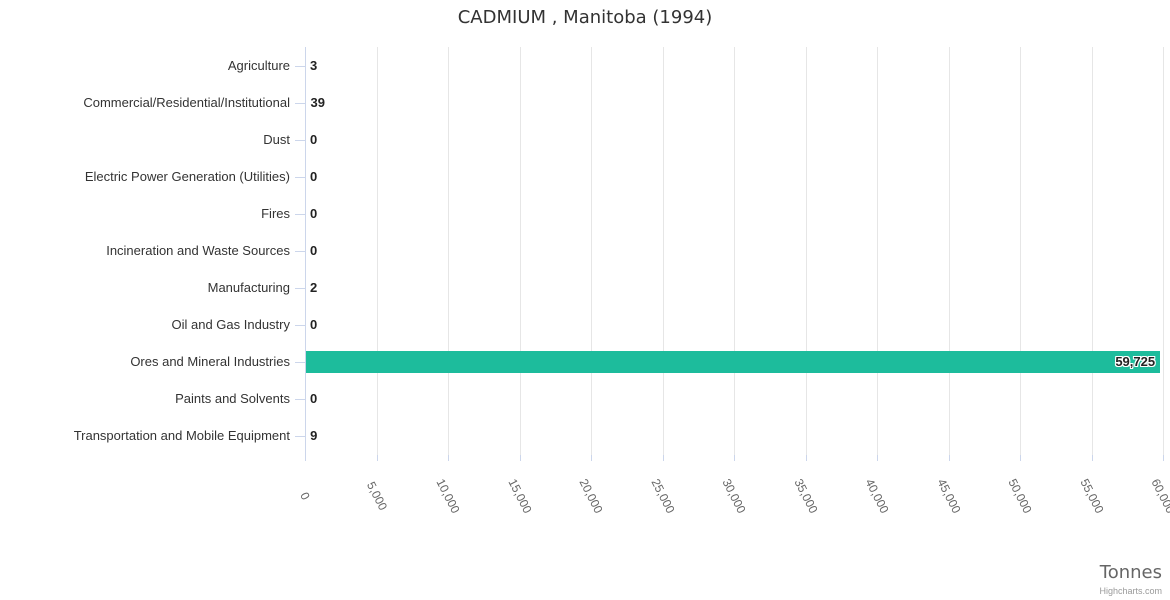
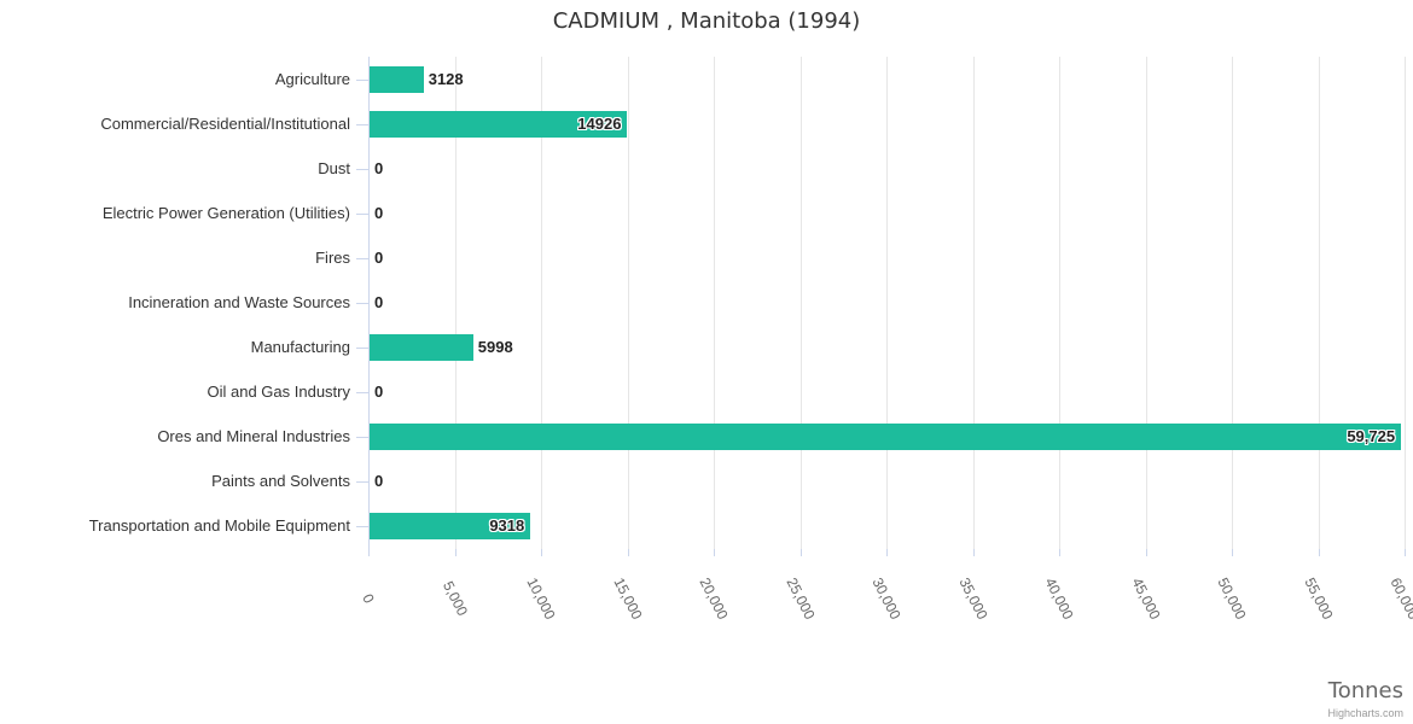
Agriculture: 3 -> 3128
Commercial/Residential/Institutional: 39 -> 14926
Manufacturing: 2 -> 5998
Transportation and Mobile Equipment: 9 -> 9318
